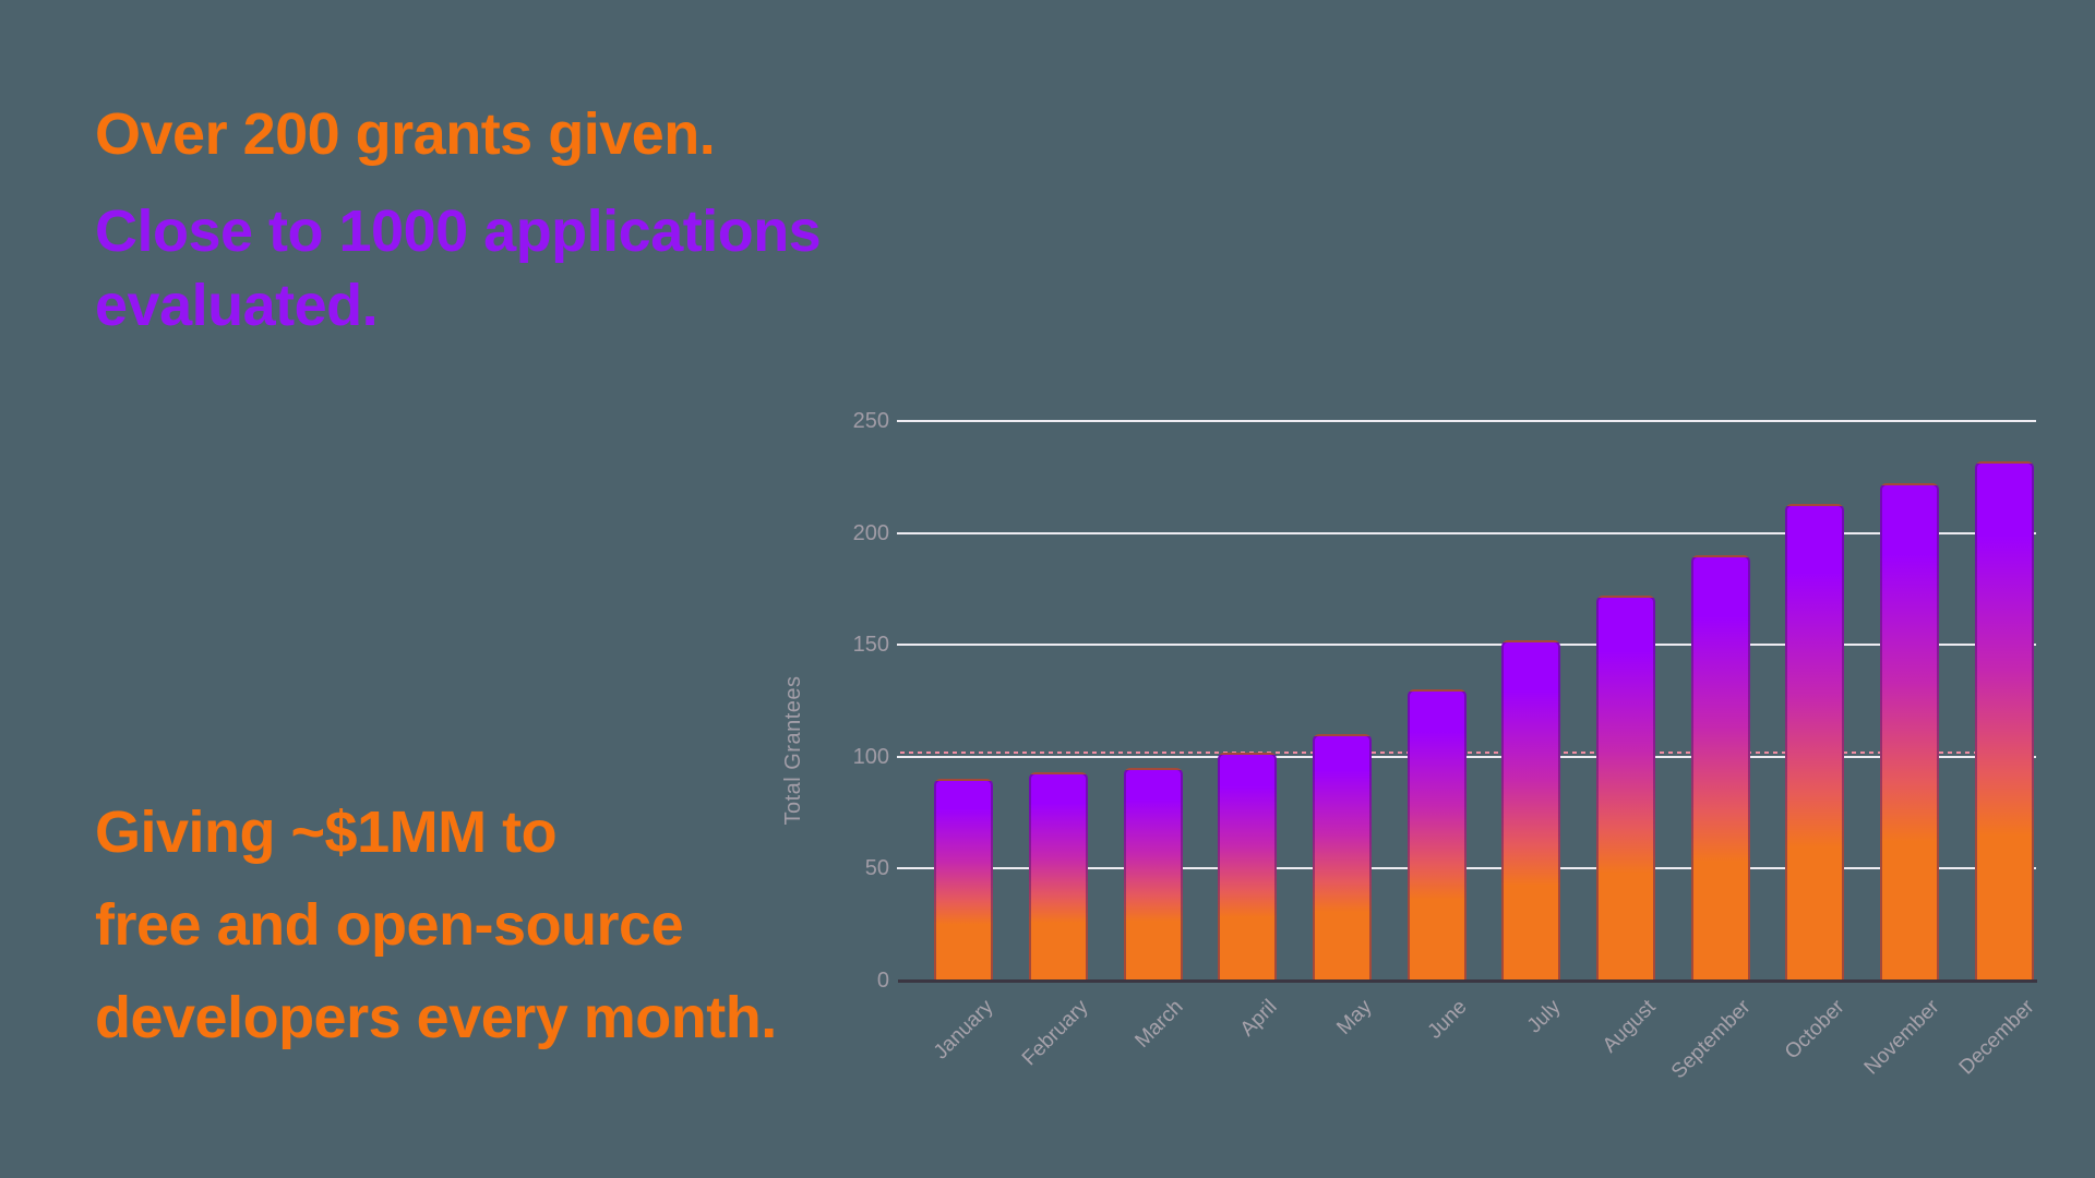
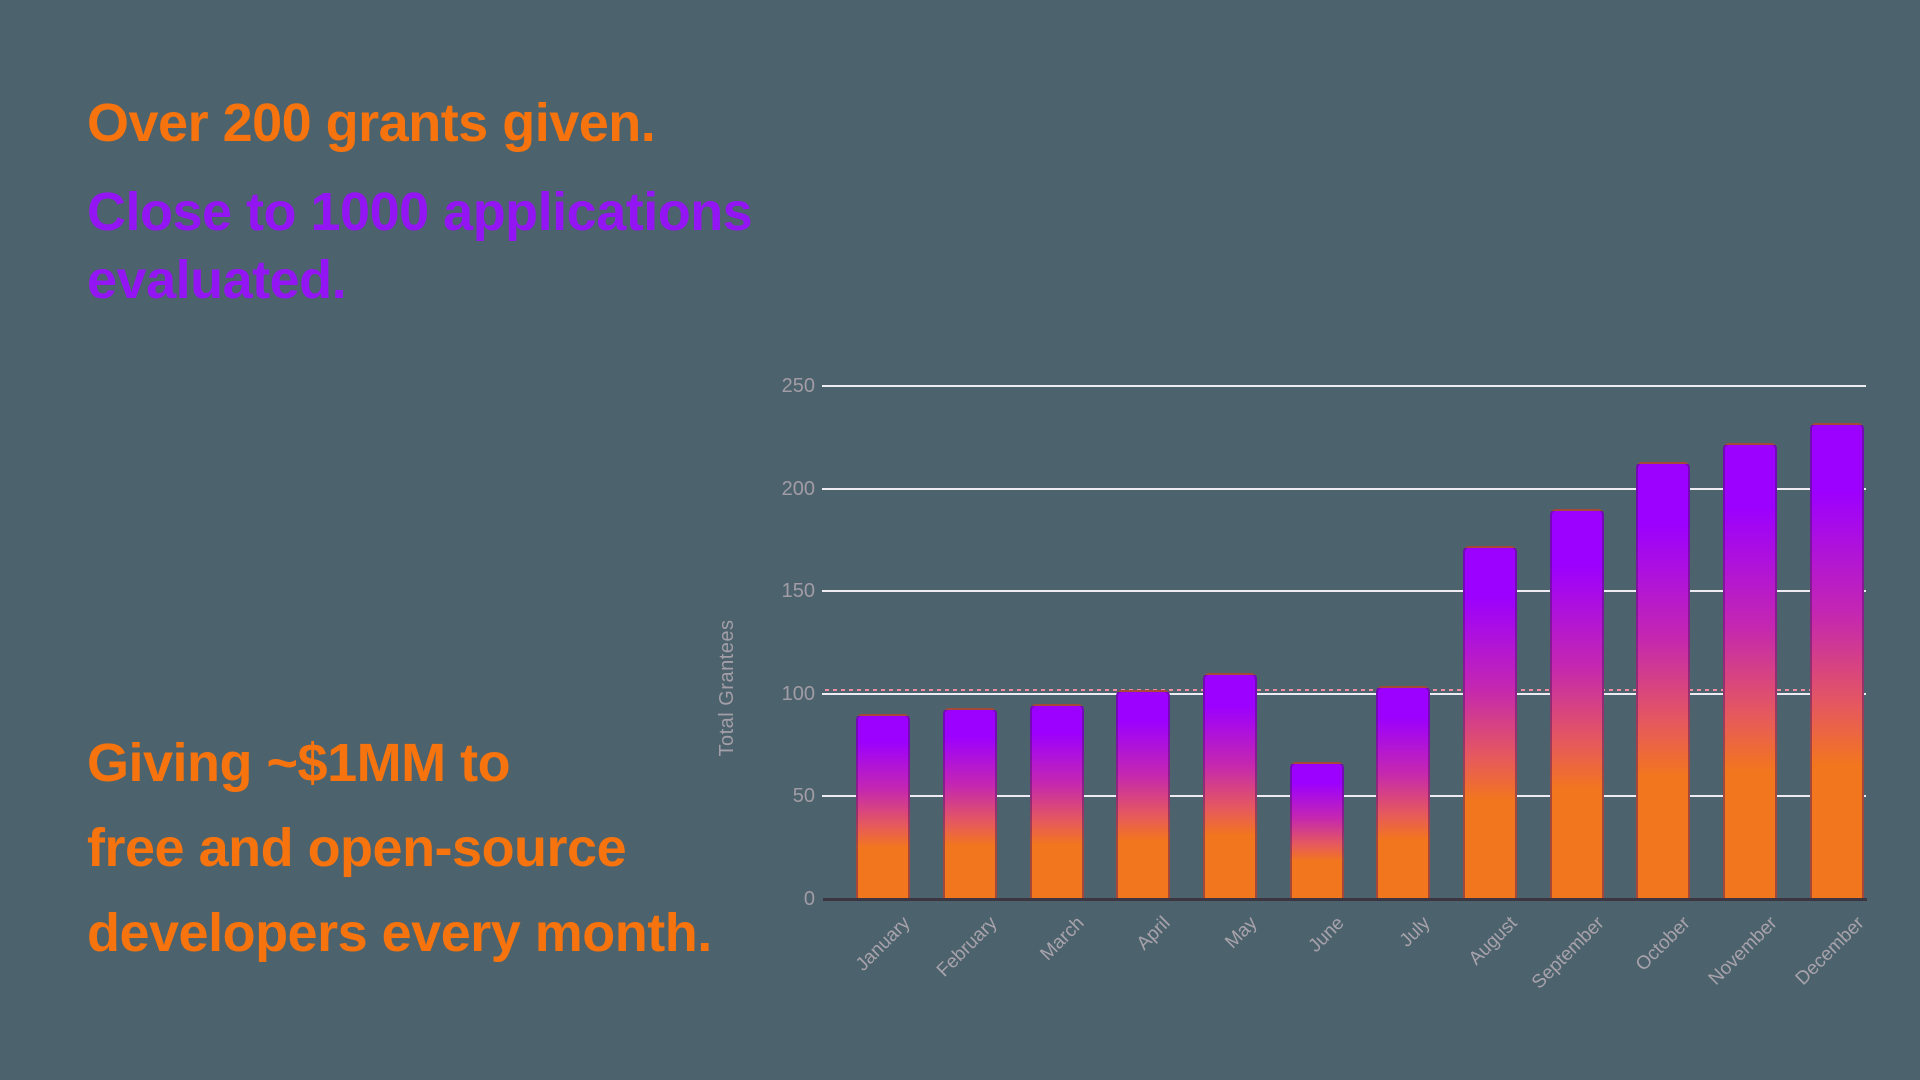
June: 130 -> 67
July: 152 -> 104
